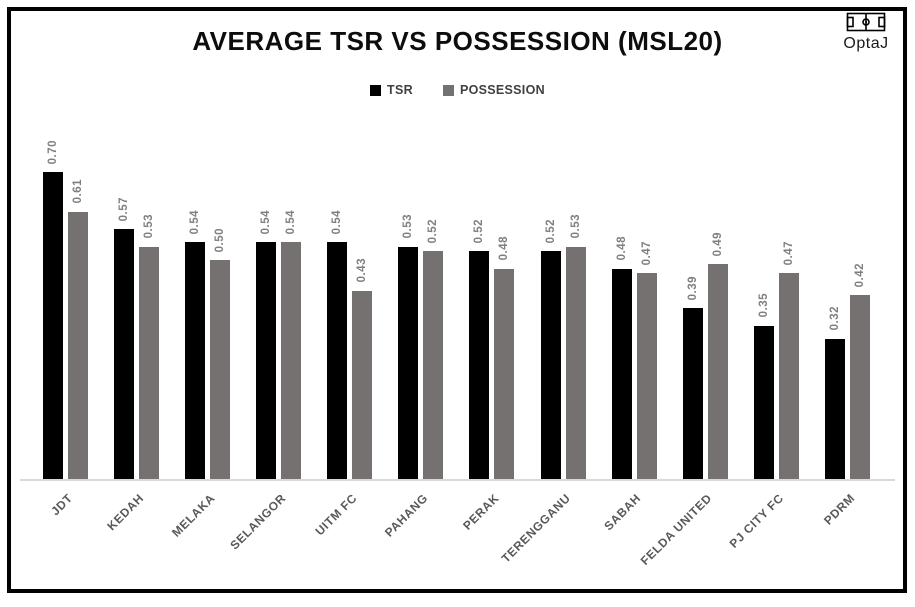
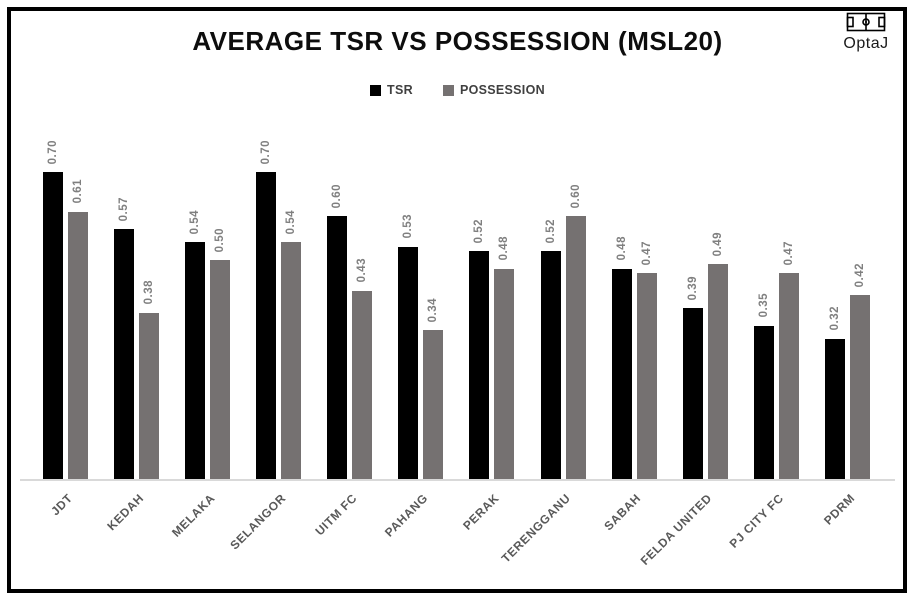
POSSESSION/KEDAH: 0.53 -> 0.38
TSR/SELANGOR: 0.54 -> 0.70
TSR/UITM FC: 0.54 -> 0.60
POSSESSION/PAHANG: 0.52 -> 0.34
POSSESSION/TERENGGANU: 0.53 -> 0.60
